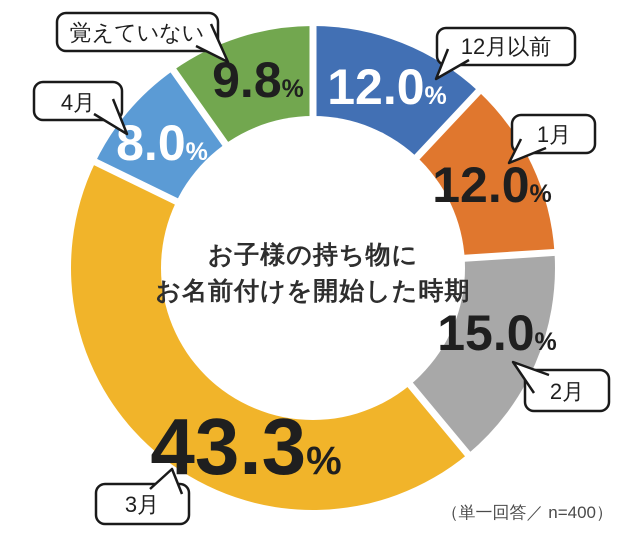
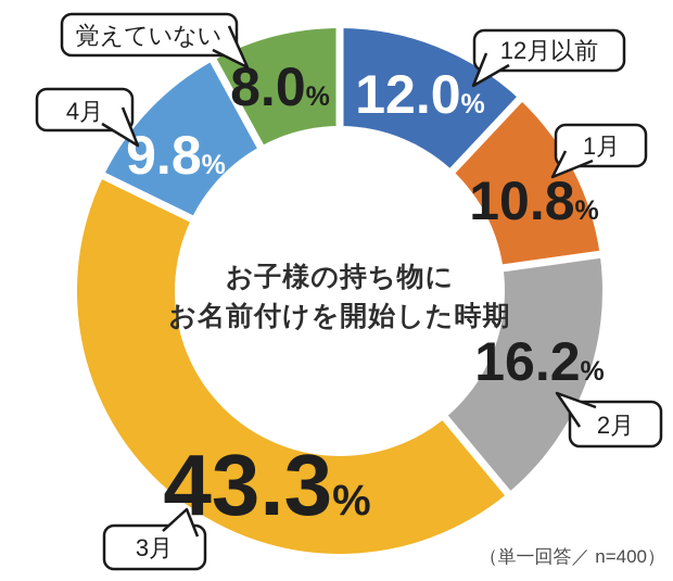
1月: 12.0 -> 10.8
2月: 15.0 -> 16.2
4月: 8.0 -> 9.8
覚えていない: 9.8 -> 8.0
